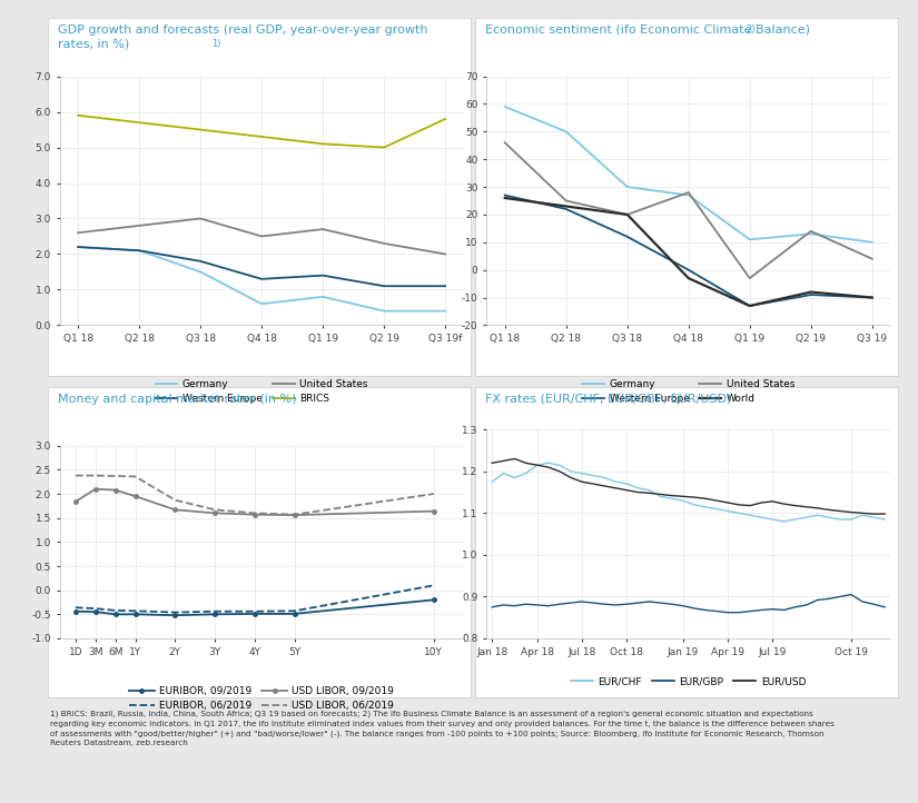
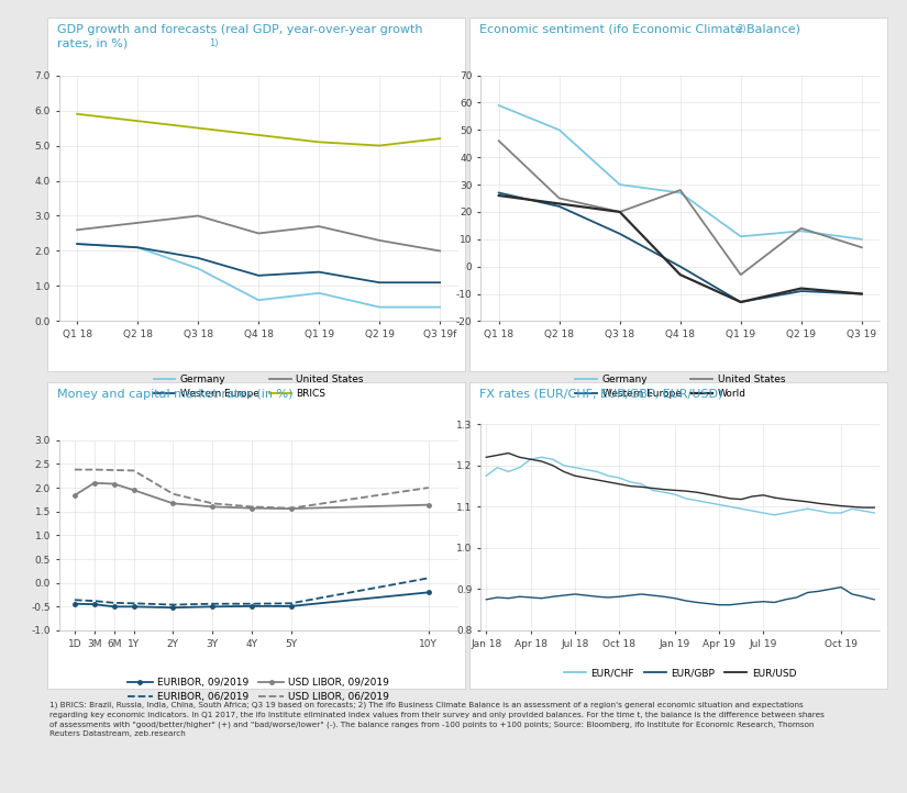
BRICS/Q3 19f: 5.8 -> 5.2
United States/Q3 19: 4 -> 7
